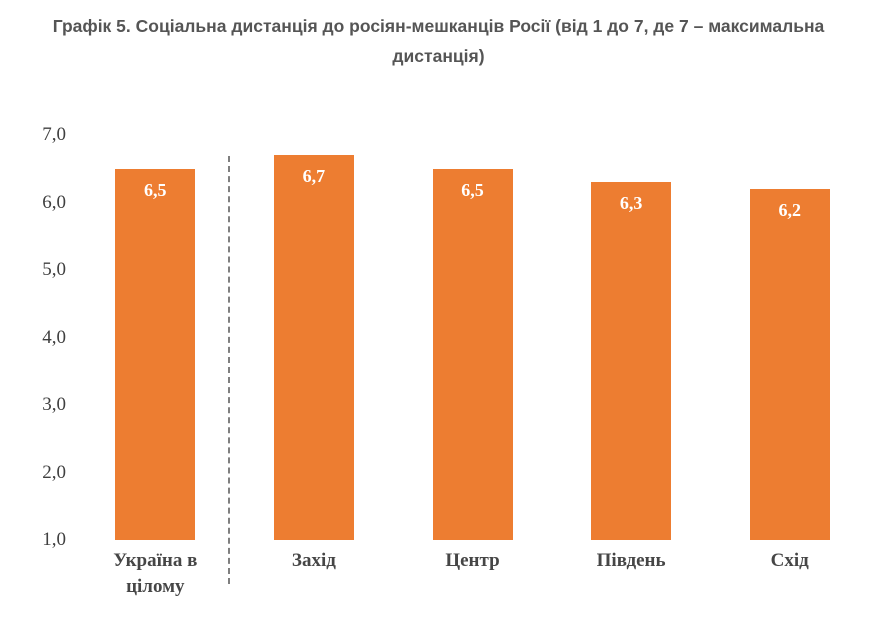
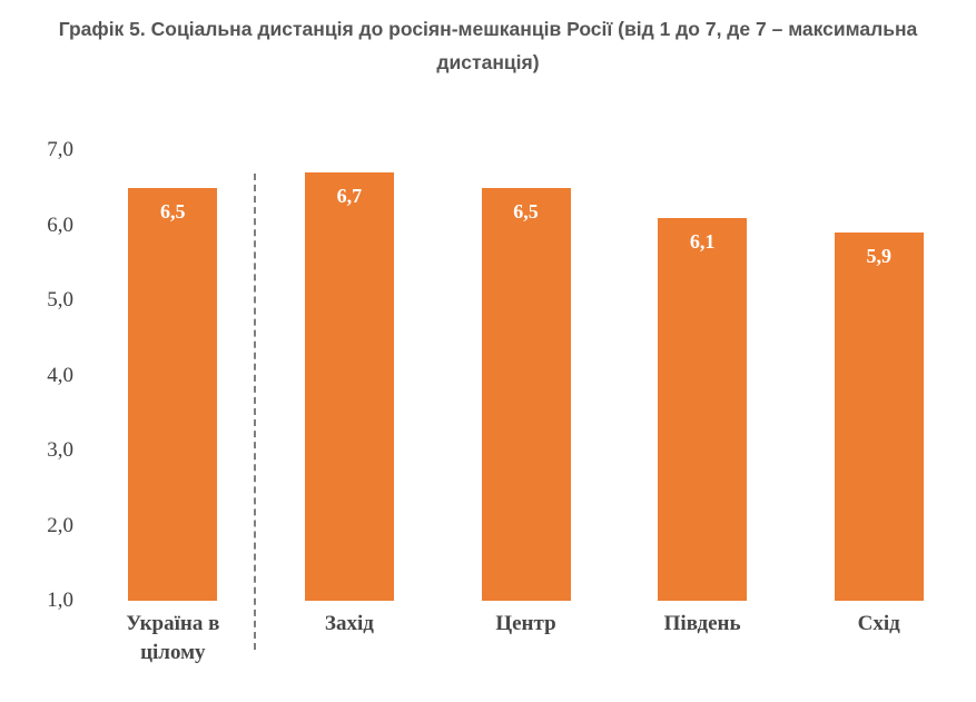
Південь: 6,3 -> 6,1
Схід: 6,2 -> 5,9
